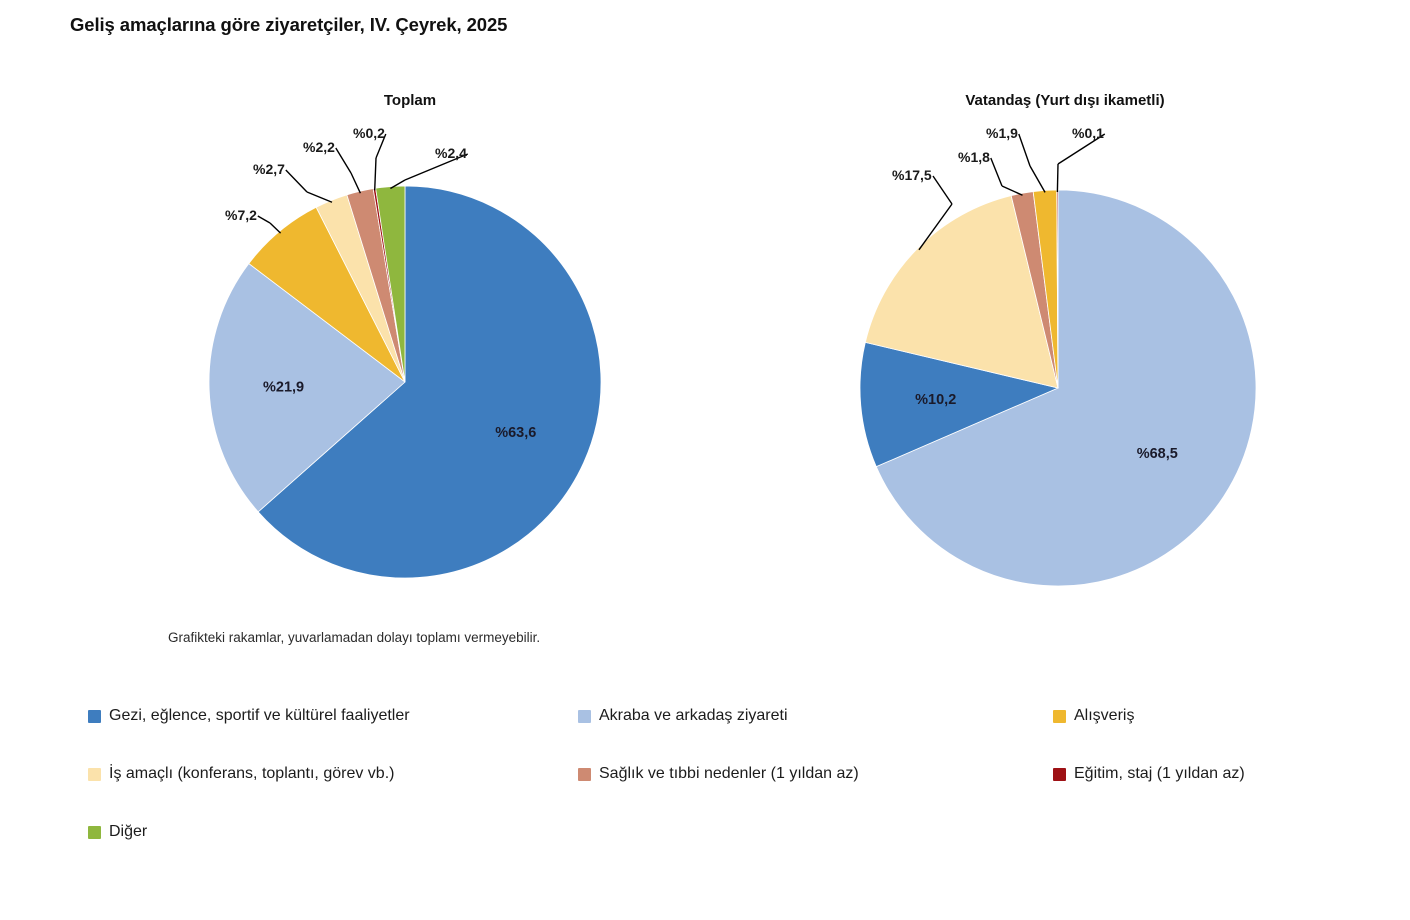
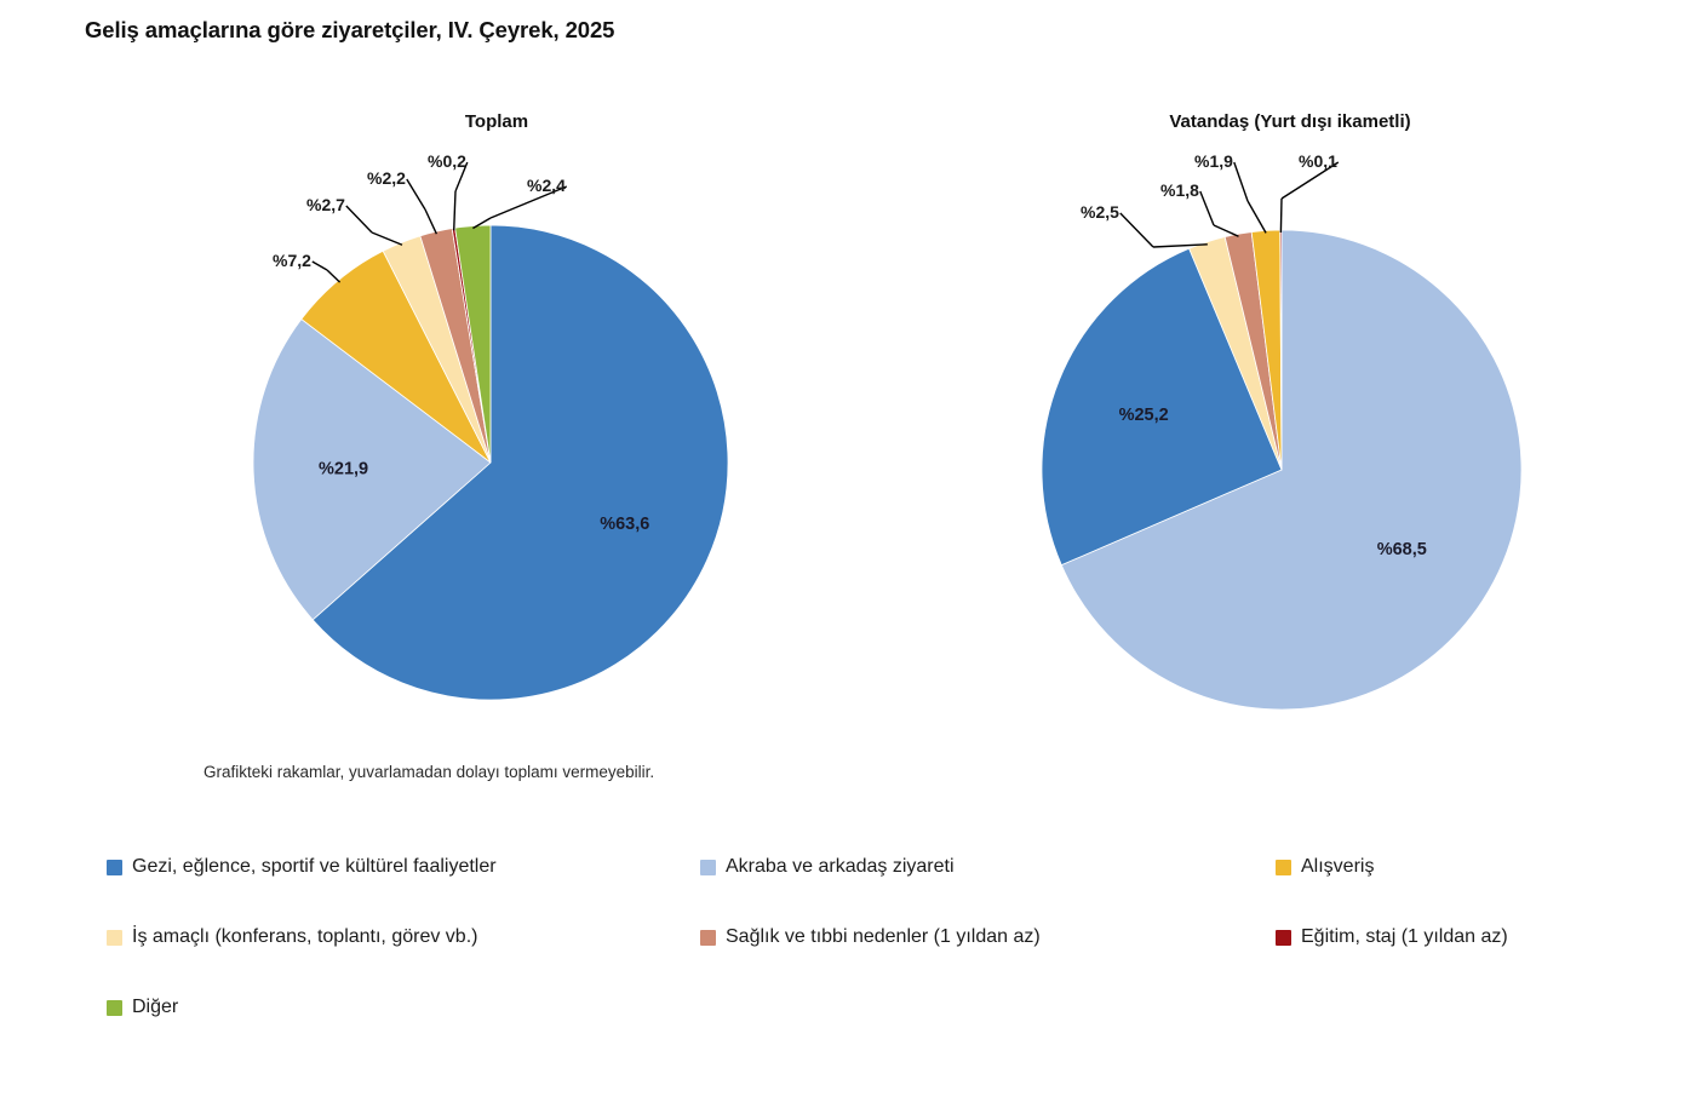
Vatandaş (Yurt dışı ikametli)/Gezi, eğlence, sportif ve kültürel faaliyetler: 10,2 -> 25,2
Vatandaş (Yurt dışı ikametli)/İş amaçlı (konferans, toplantı, görev vb.): 17,5 -> 2,5
